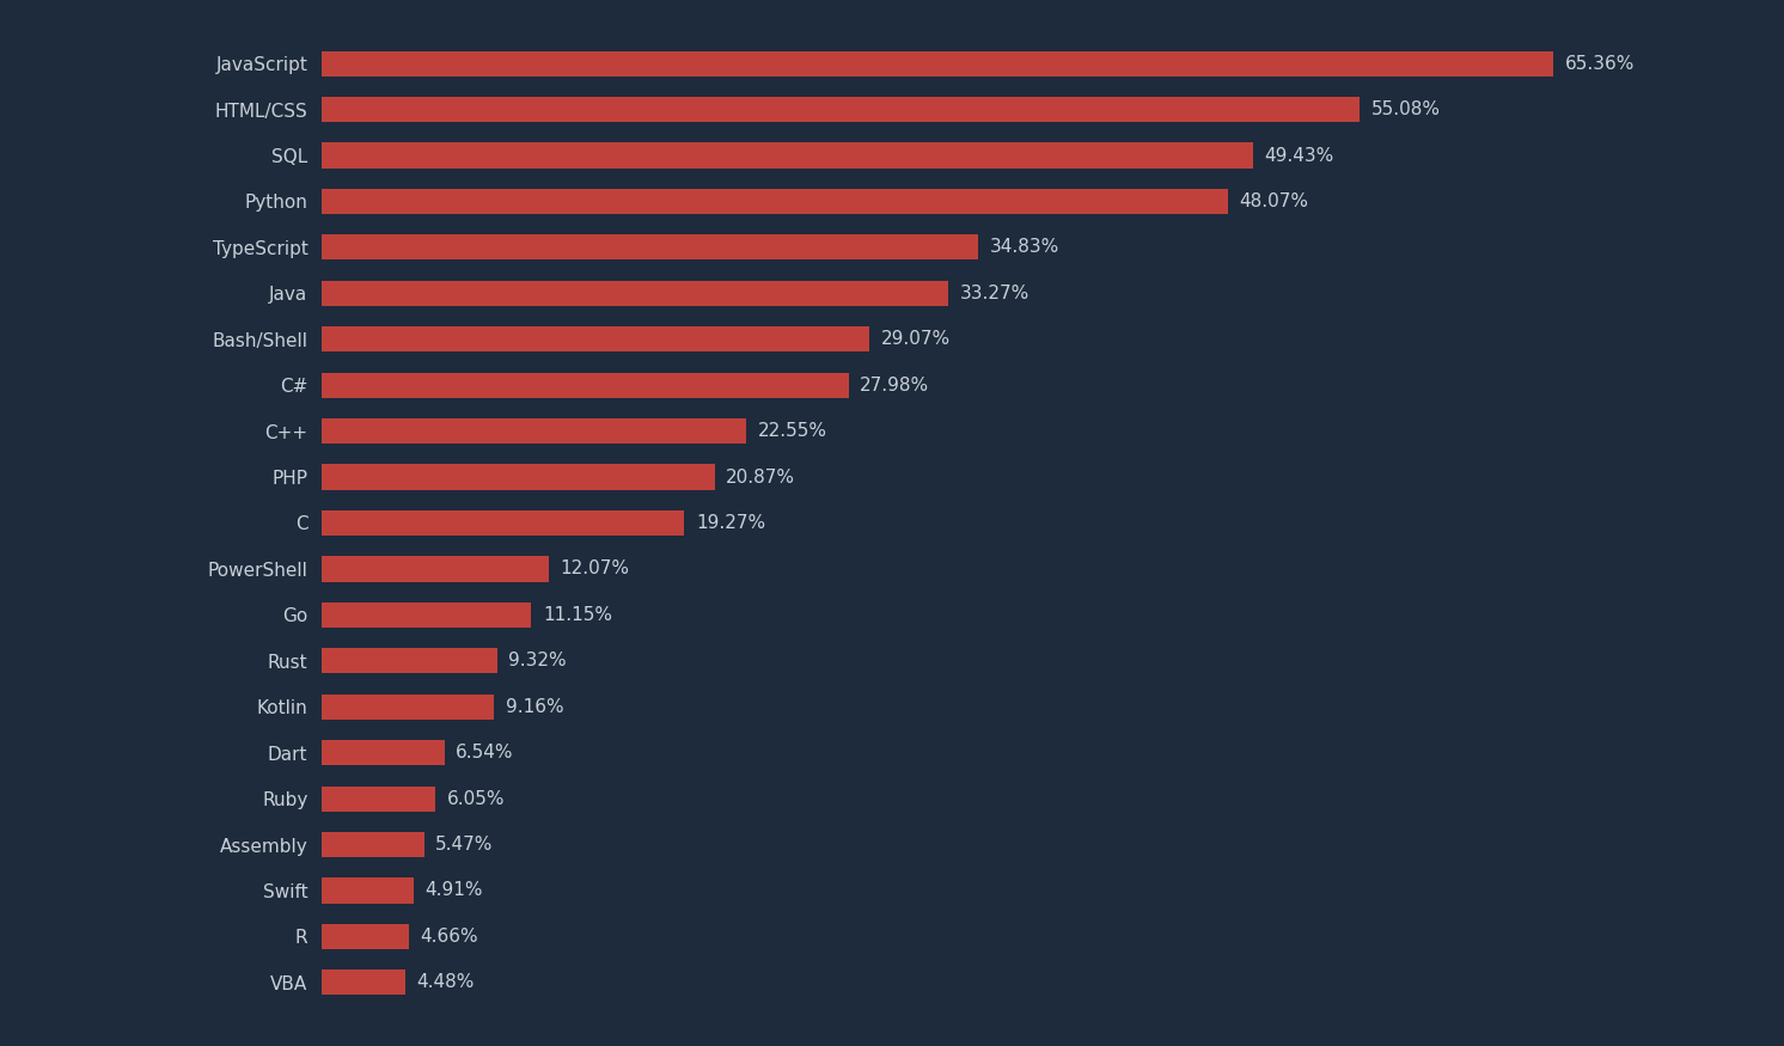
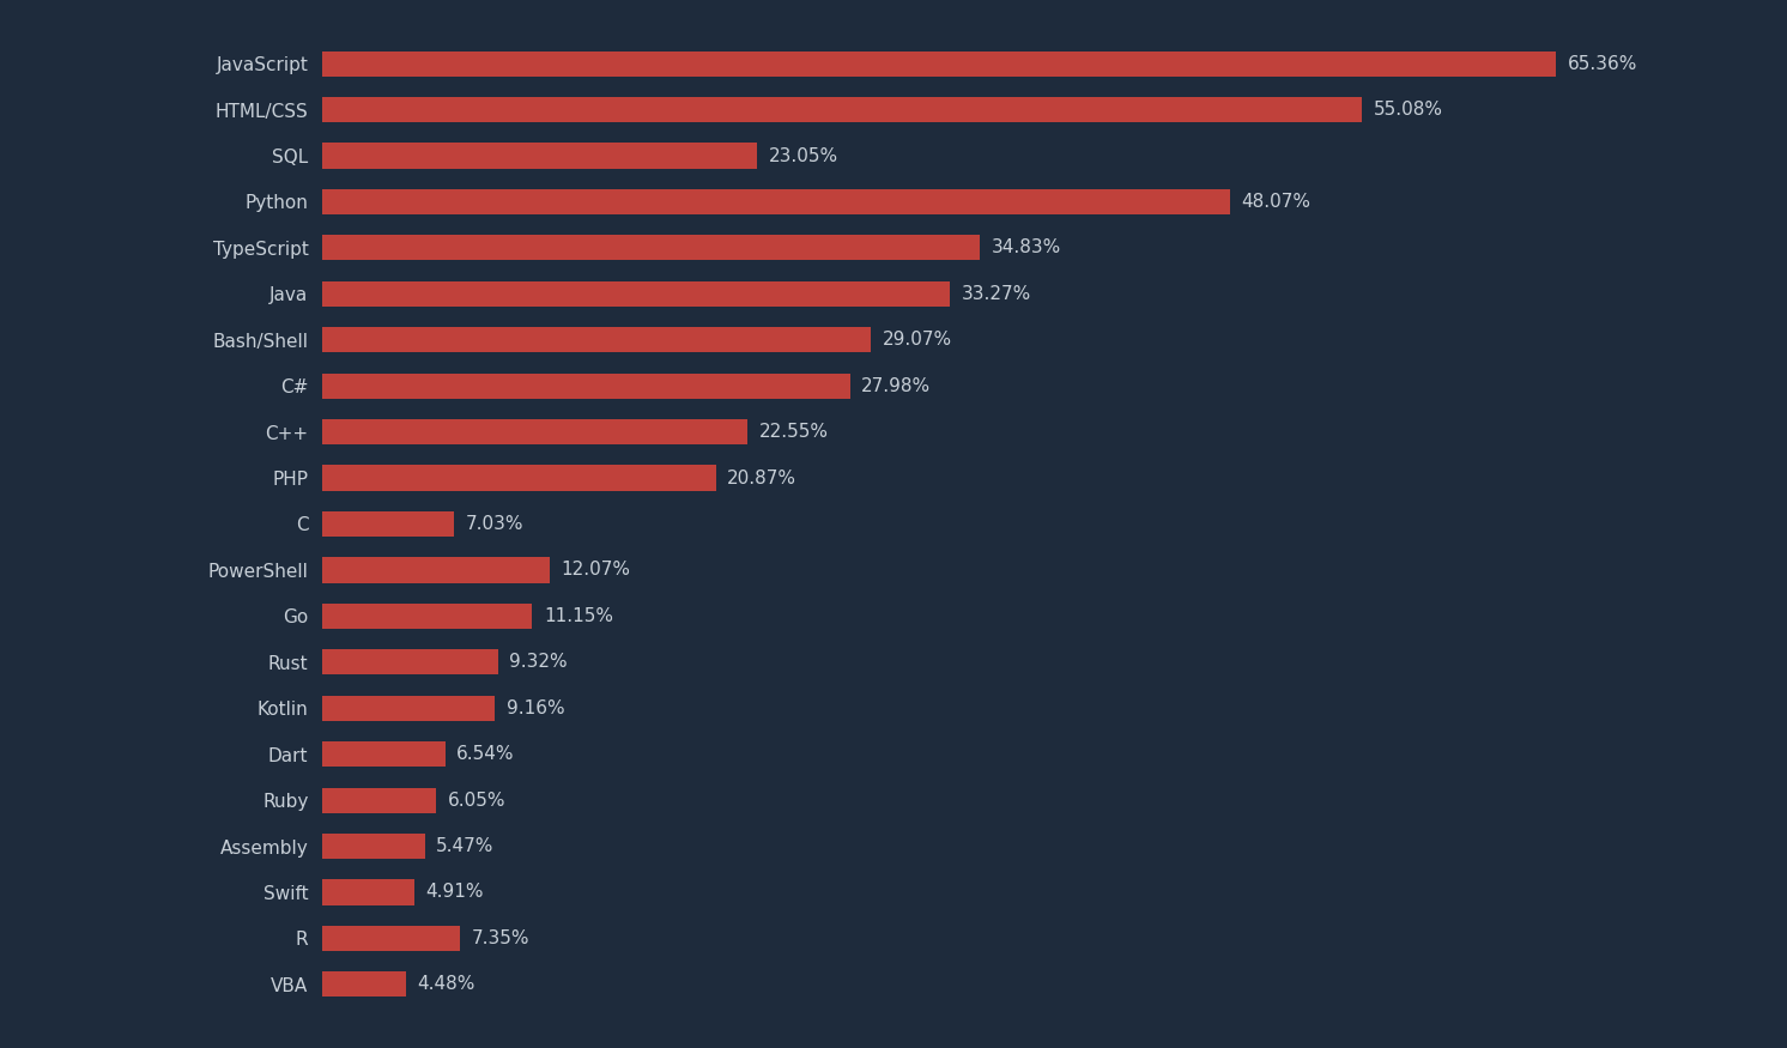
SQL: 49.43% -> 23.05%
C: 19.27% -> 7.03%
R: 4.66% -> 7.35%
